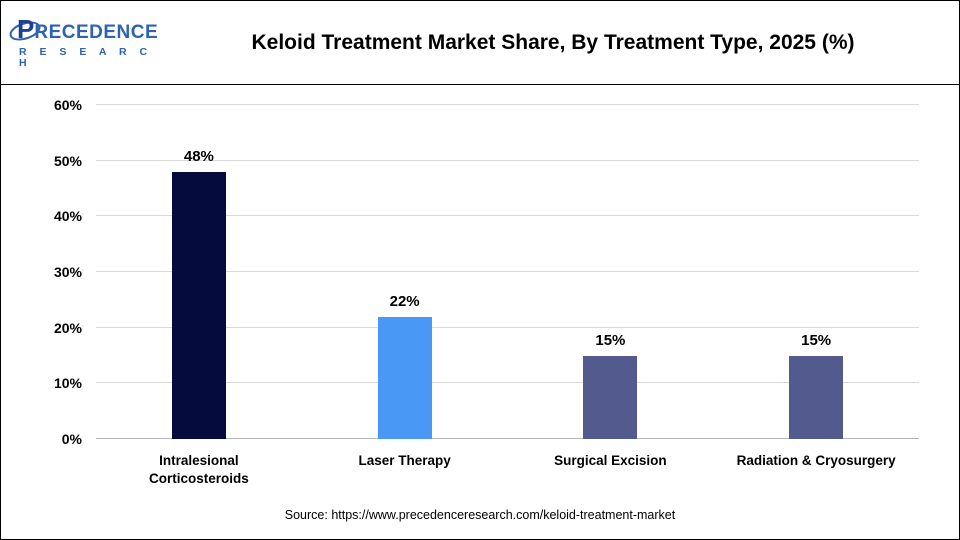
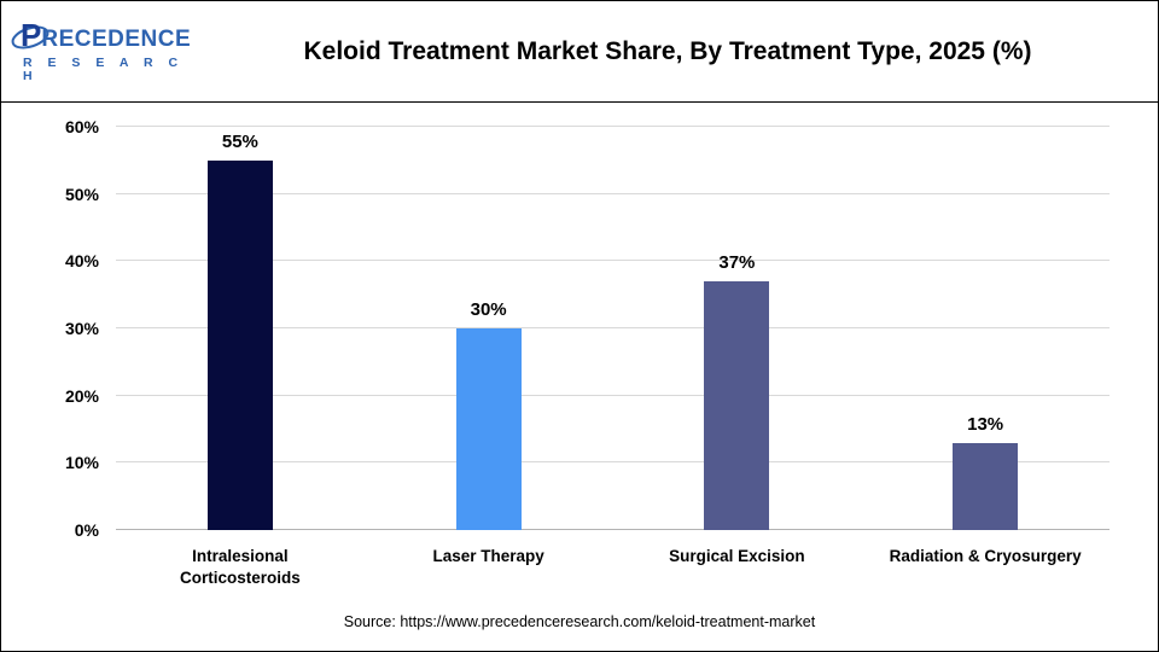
Intralesional Corticosteroids: 48% -> 55%
Laser Therapy: 22% -> 30%
Surgical Excision: 15% -> 37%
Radiation & Cryosurgery: 15% -> 13%
